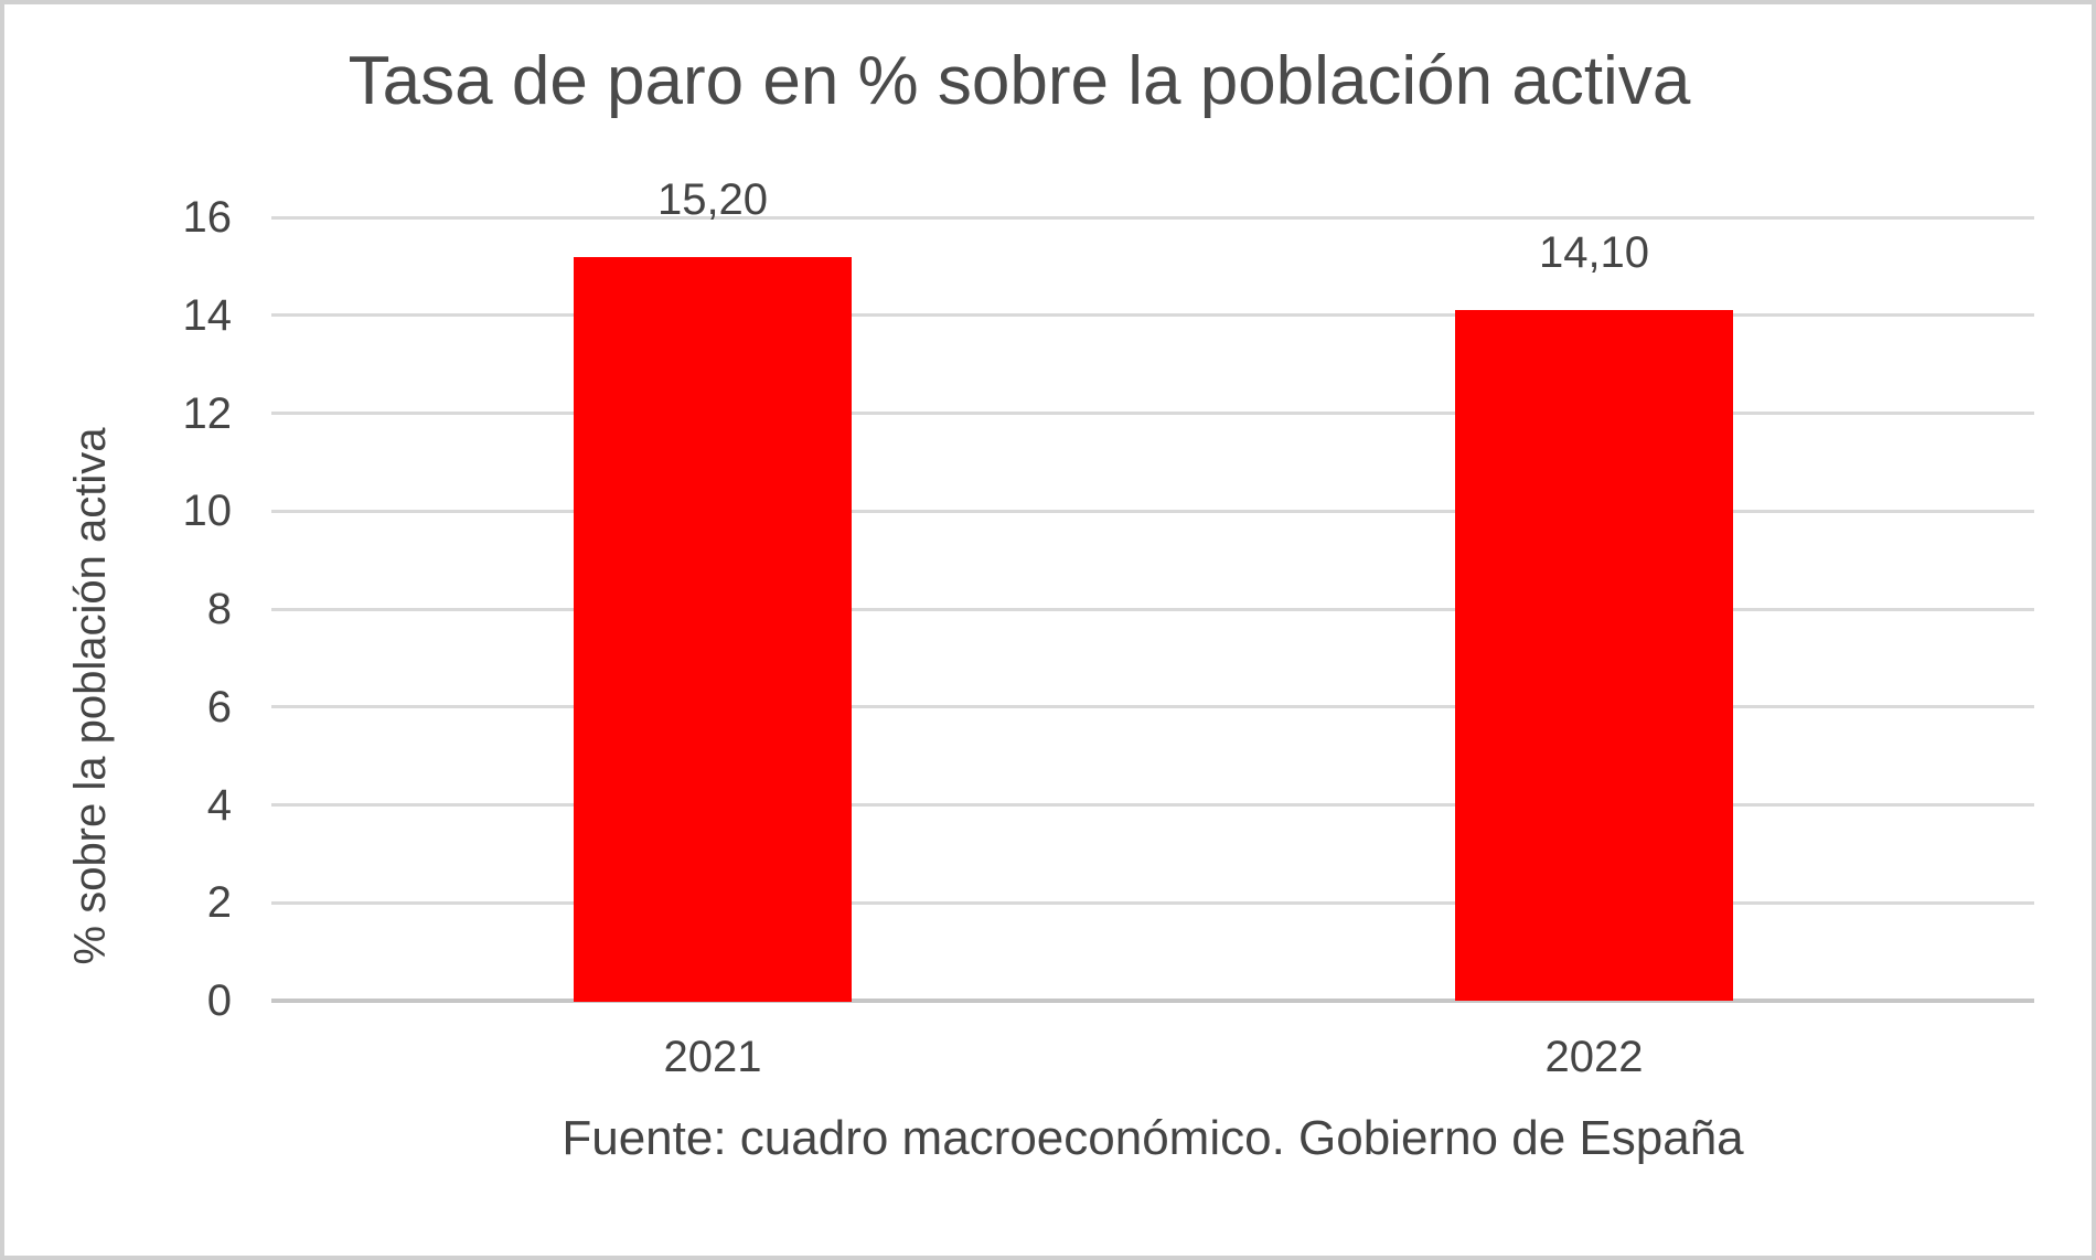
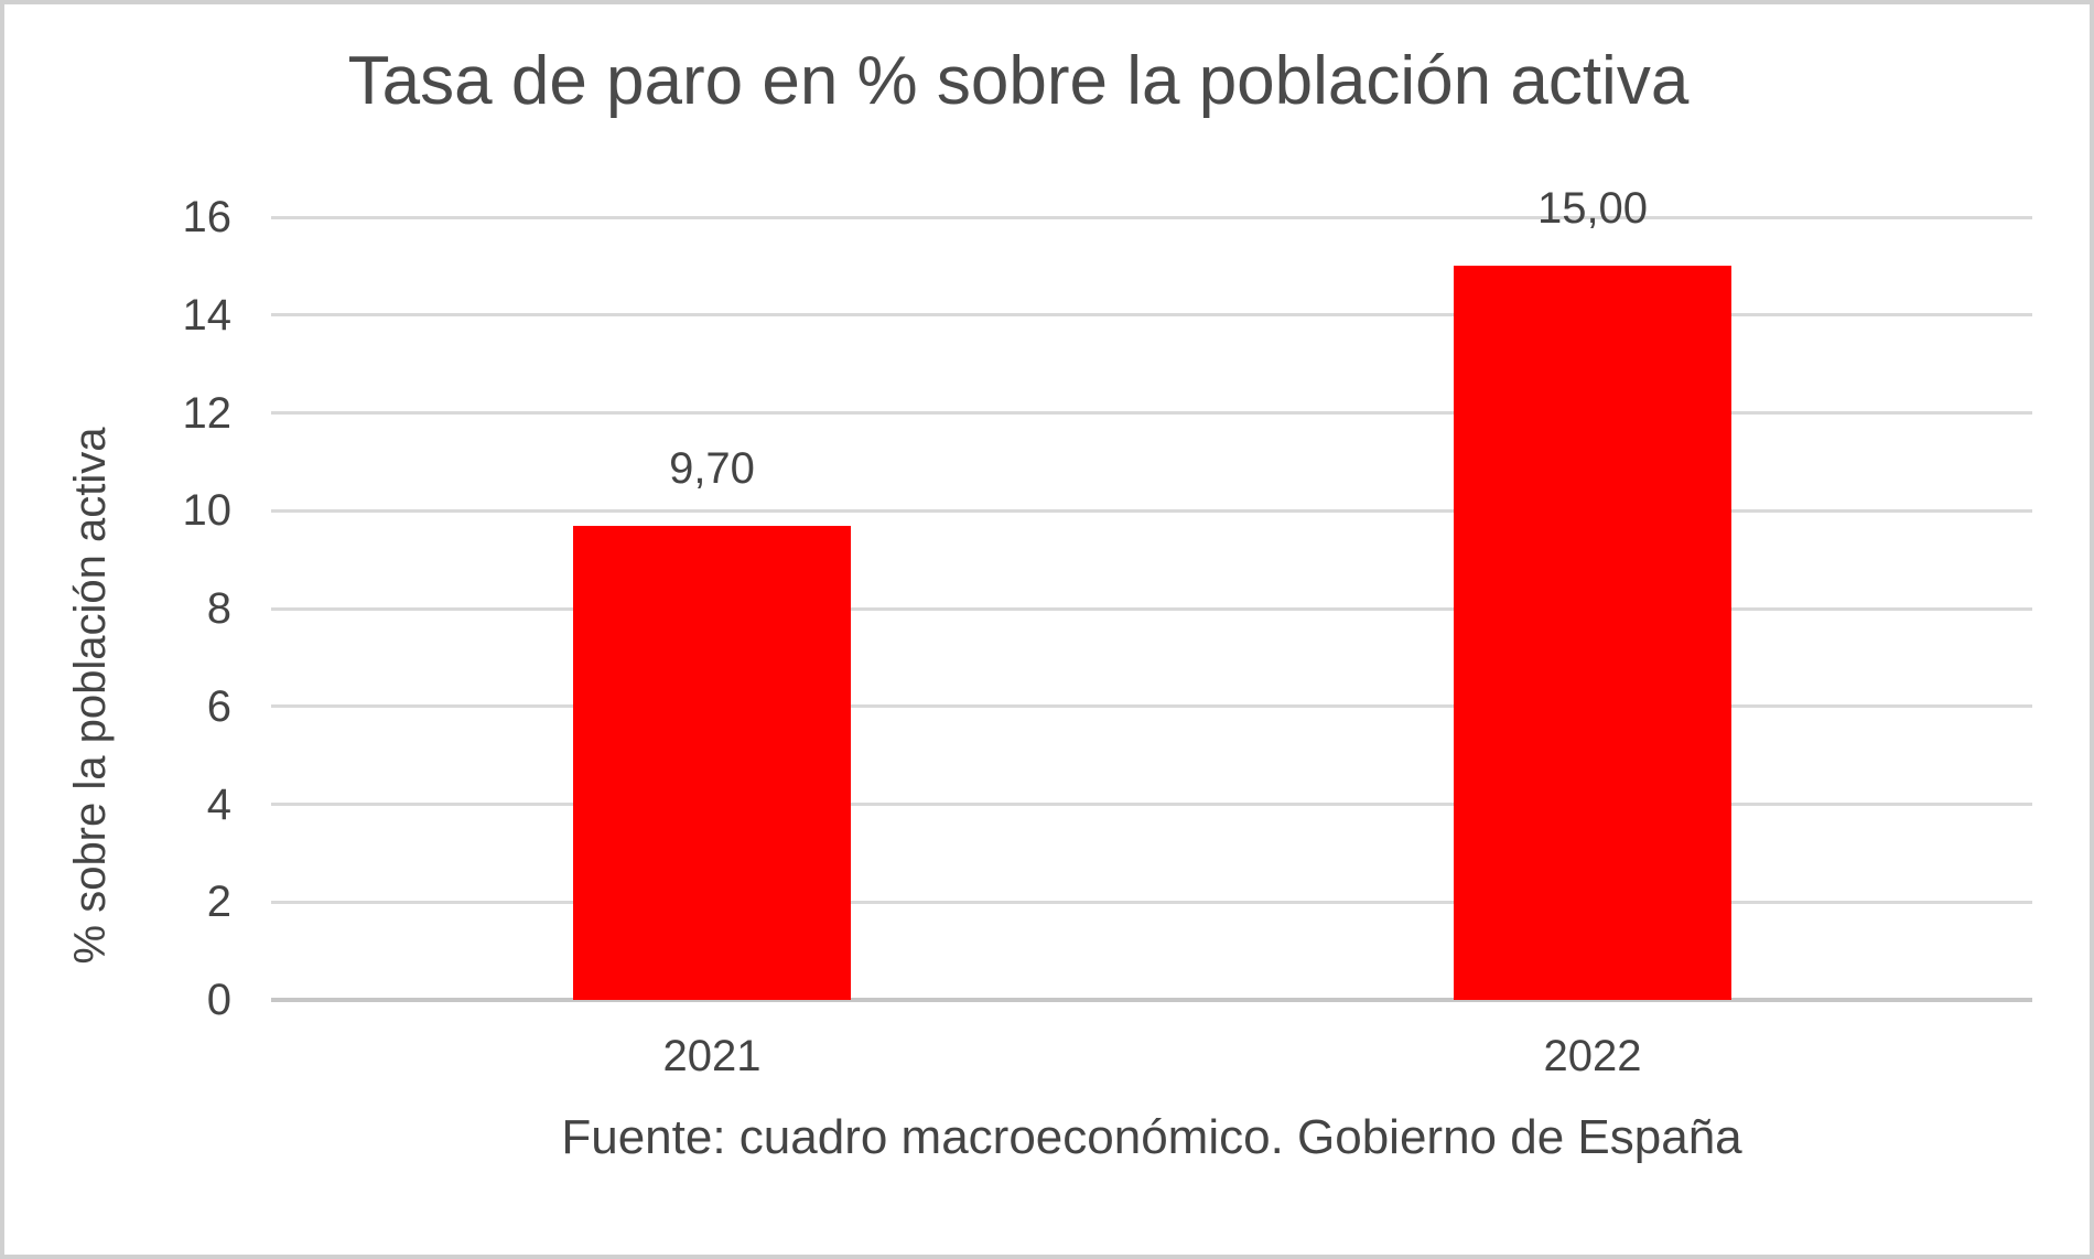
2021: 15,20 -> 9,70
2022: 14,10 -> 15,00
